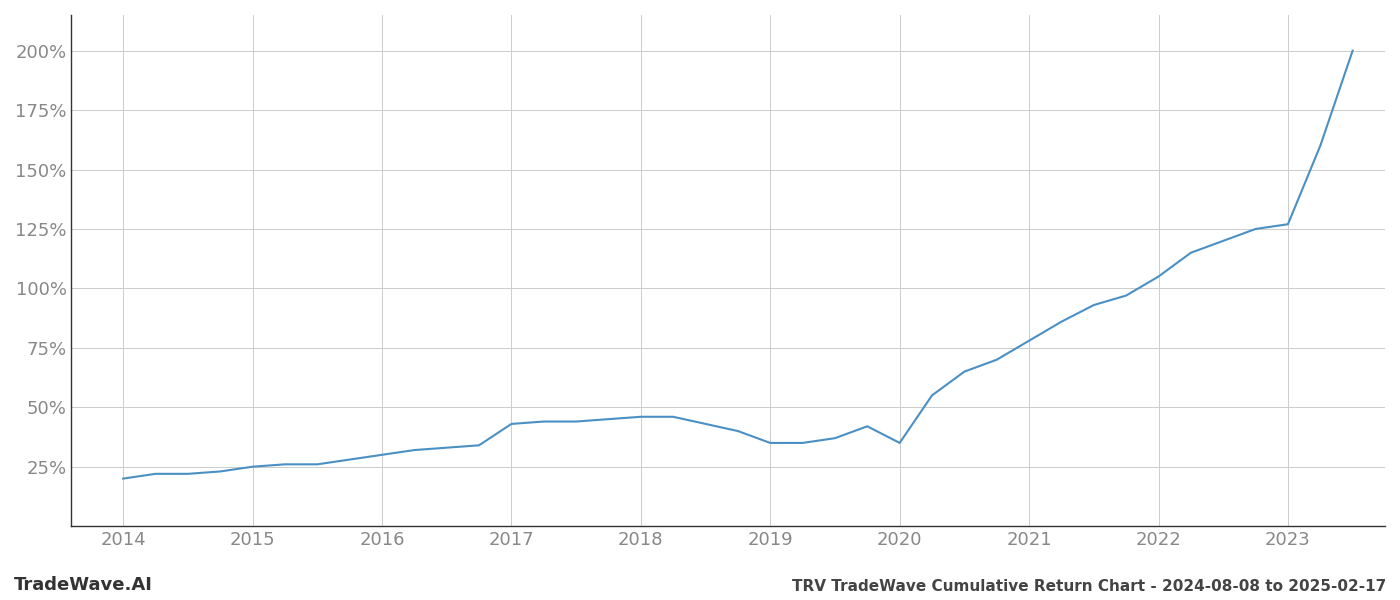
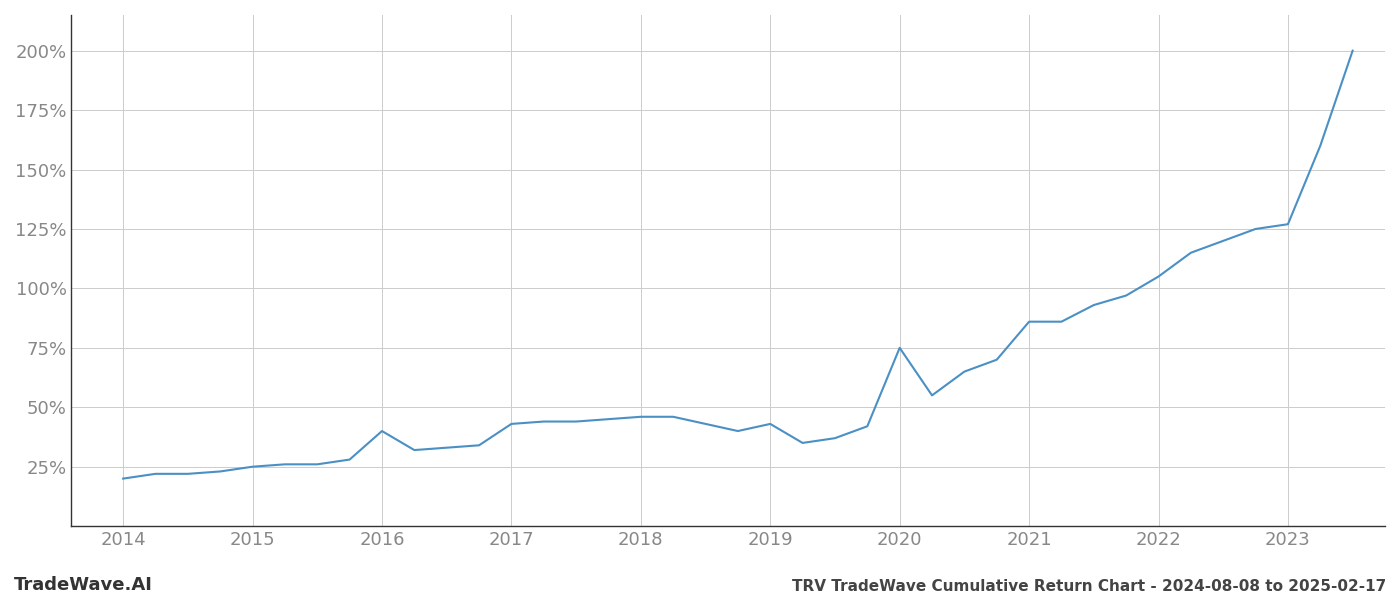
2016: 30% -> 40%
2019: 35% -> 43%
2020: 35% -> 75%
2021: 78% -> 86%
